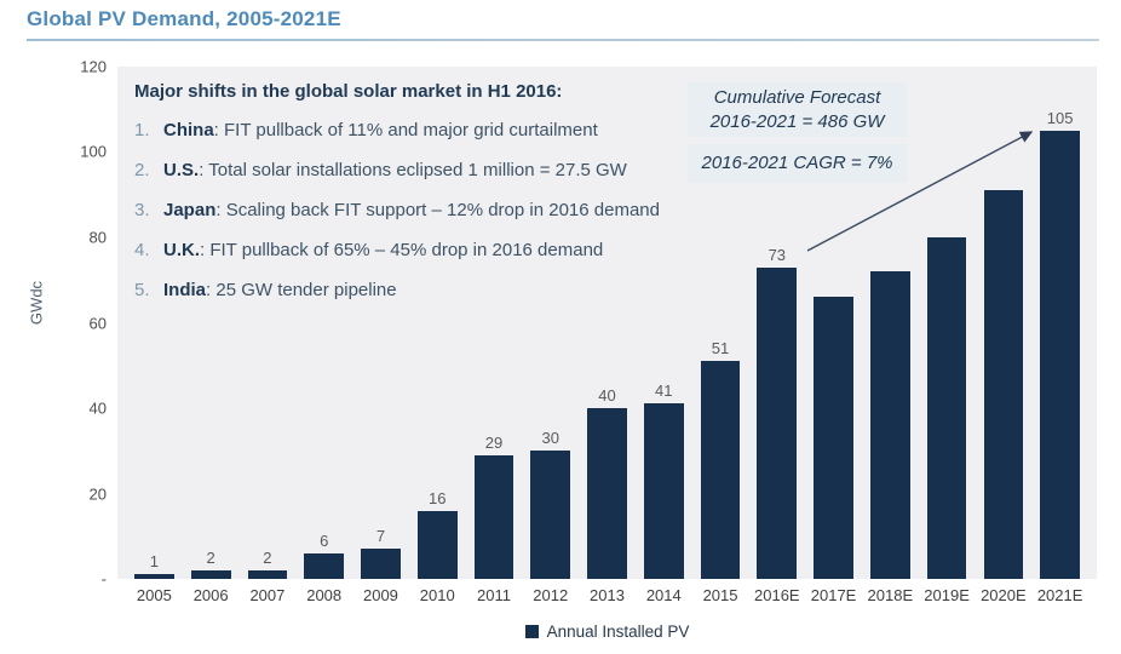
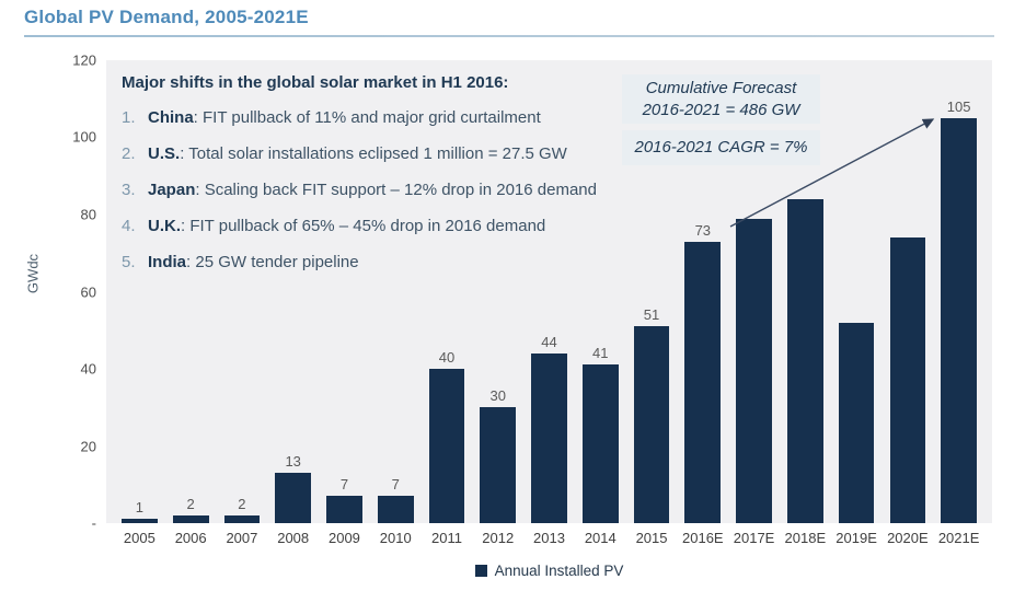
2008: 6 -> 13
2010: 16 -> 7
2011: 29 -> 40
2013: 40 -> 44
2017E: 66 -> 79
2018E: 72 -> 84
2019E: 80 -> 52
2020E: 91 -> 74
